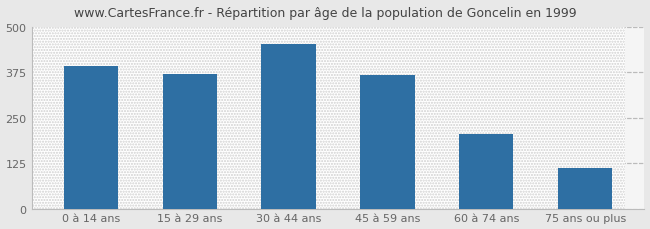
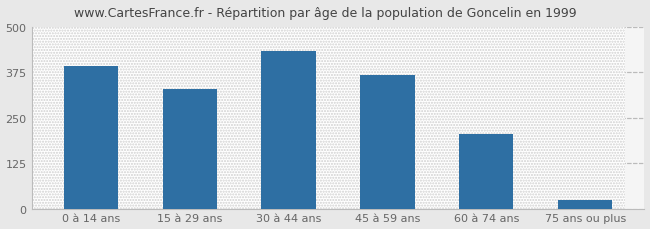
15 à 29 ans: 370 -> 330
30 à 44 ans: 453 -> 435
75 ans ou plus: 113 -> 25
